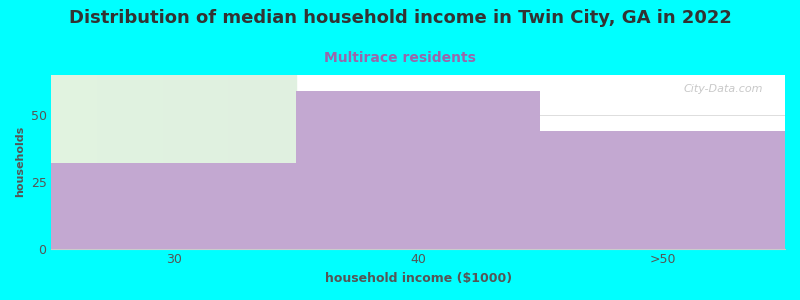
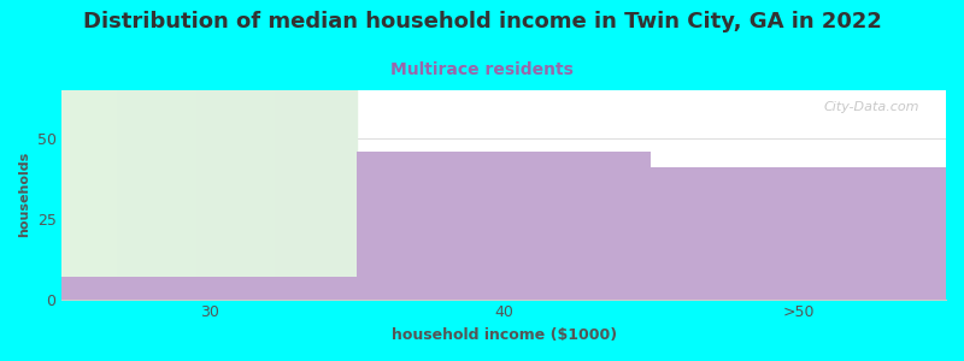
30: 32 -> 7
40: 59 -> 46
>50: 44 -> 41
